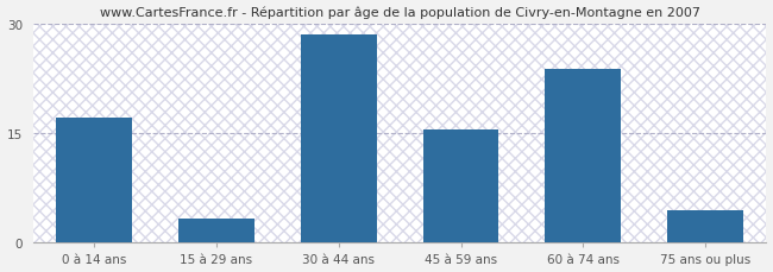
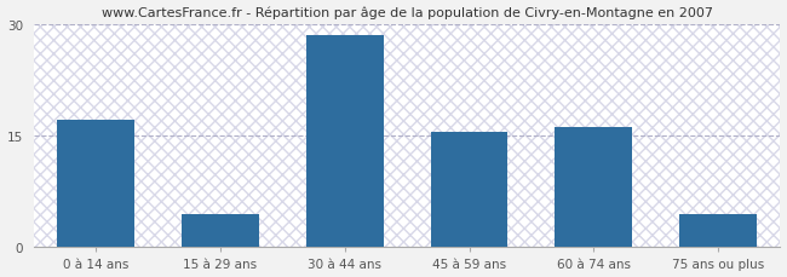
15 à 29 ans: 3.4 -> 4.5
60 à 74 ans: 23.8 -> 16.2
